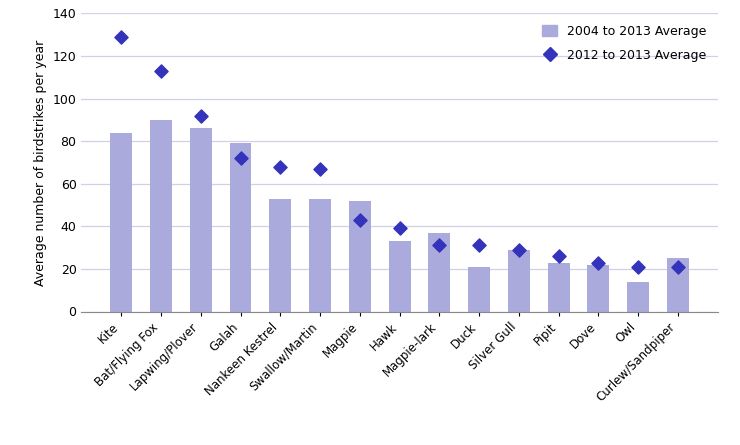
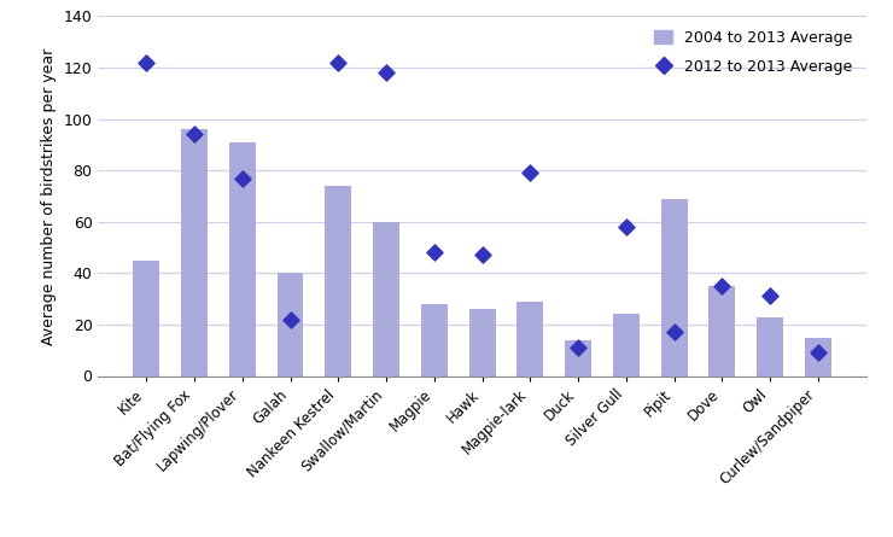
2004 to 2013 Average/Kite: 84 -> 45
2012 to 2013 Average/Kite: 129 -> 122
2004 to 2013 Average/Bat/Flying Fox: 90 -> 96
2012 to 2013 Average/Bat/Flying Fox: 113 -> 94
2004 to 2013 Average/Lapwing/Plover: 86 -> 91
2012 to 2013 Average/Lapwing/Plover: 92 -> 77
2004 to 2013 Average/Galah: 79 -> 40
2012 to 2013 Average/Galah: 72 -> 22
2004 to 2013 Average/Nankeen Kestrel: 53 -> 74
2012 to 2013 Average/Nankeen Kestrel: 68 -> 122
2004 to 2013 Average/Swallow/Martin: 53 -> 60
2012 to 2013 Average/Swallow/Martin: 67 -> 118
2004 to 2013 Average/Magpie: 52 -> 28
2012 to 2013 Average/Magpie: 43 -> 48
2004 to 2013 Average/Hawk: 33 -> 26
2012 to 2013 Average/Hawk: 39 -> 47
2004 to 2013 Average/Magpie-lark: 37 -> 29
2012 to 2013 Average/Magpie-lark: 31 -> 79
2004 to 2013 Average/Duck: 21 -> 14
2012 to 2013 Average/Duck: 31 -> 11
2004 to 2013 Average/Silver Gull: 29 -> 24
2012 to 2013 Average/Silver Gull: 29 -> 58
2004 to 2013 Average/Pipit: 23 -> 69
2012 to 2013 Average/Pipit: 26 -> 17
2004 to 2013 Average/Dove: 22 -> 35
2012 to 2013 Average/Dove: 23 -> 35
2004 to 2013 Average/Owl: 14 -> 23
2012 to 2013 Average/Owl: 21 -> 31
2004 to 2013 Average/Curlew/Sandpiper: 25 -> 15
2012 to 2013 Average/Curlew/Sandpiper: 21 -> 9
